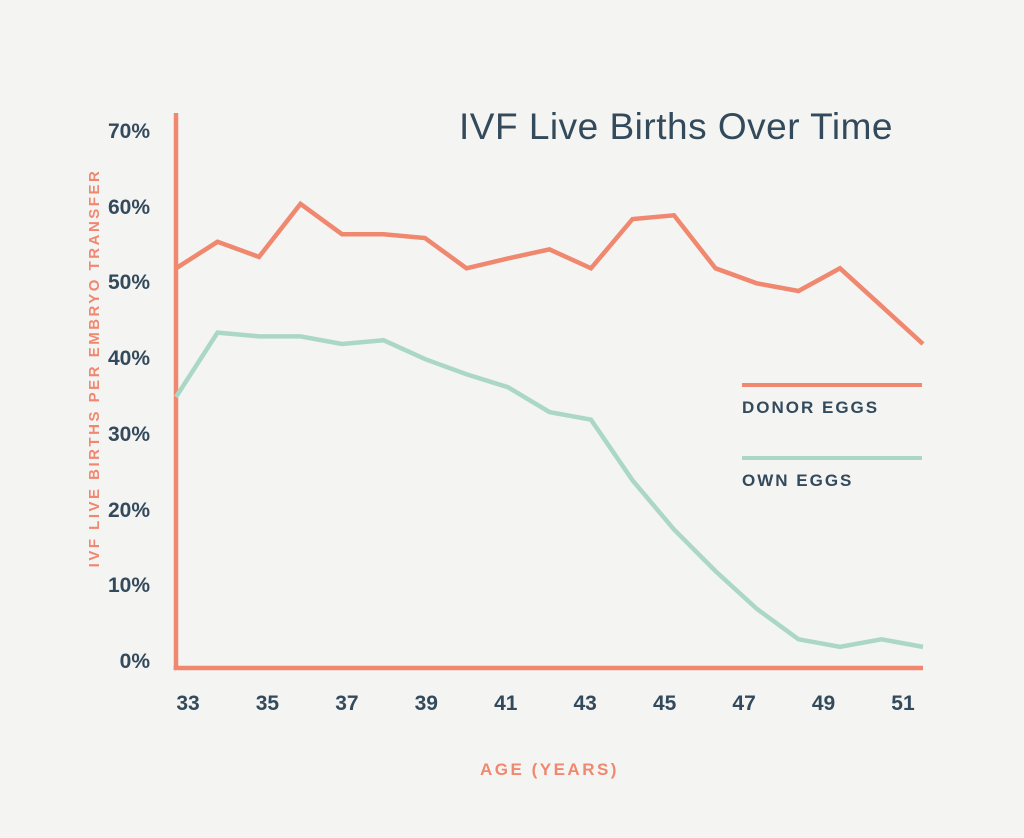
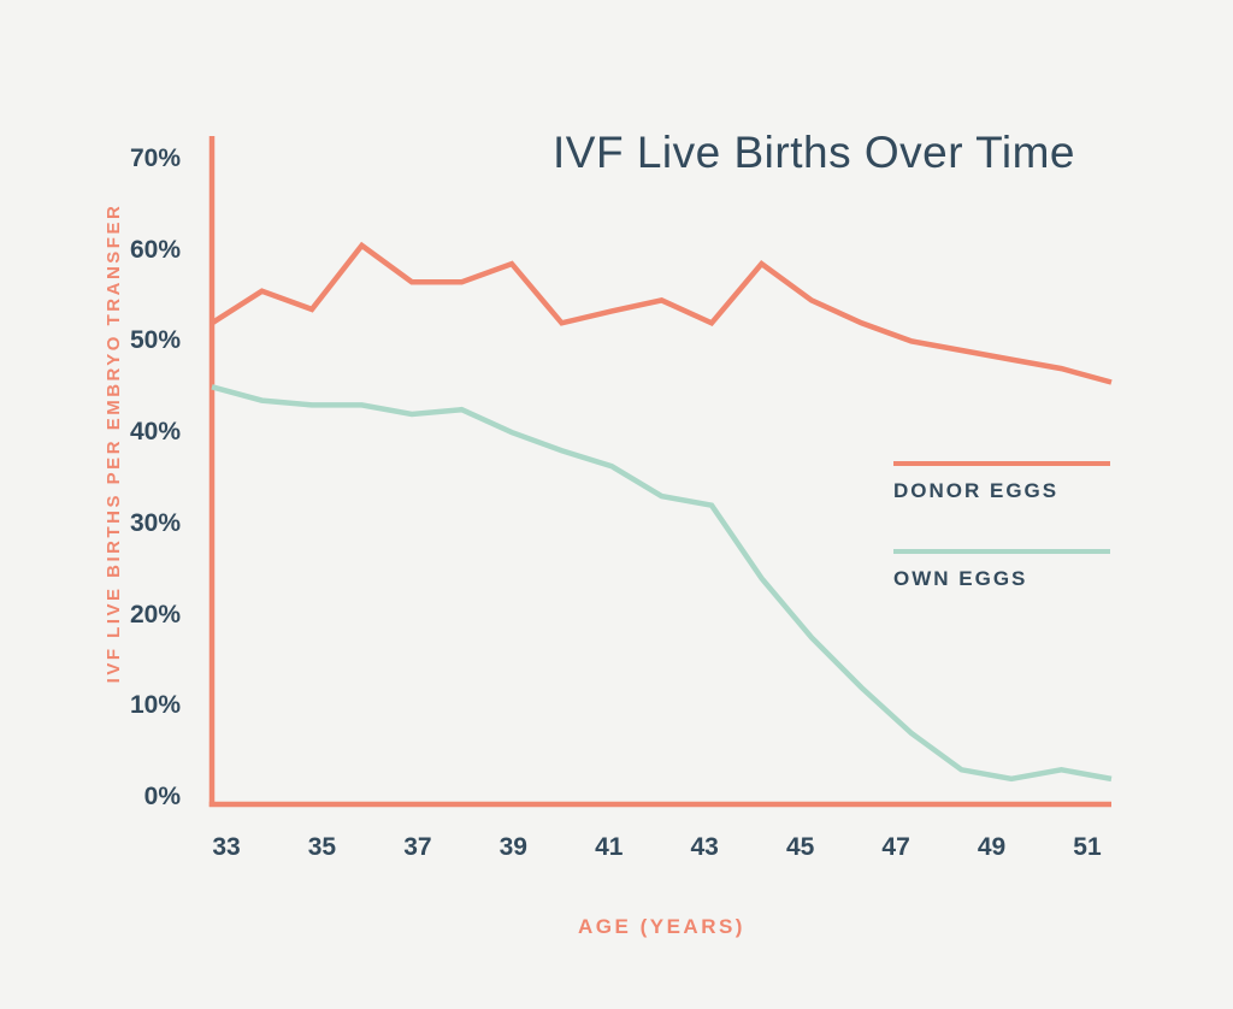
OWN EGGS/33: 35% -> 45%
DONOR EGGS/39: 56% -> 58%
DONOR EGGS/45: 59% -> 54%
DONOR EGGS/49: 52% -> 48%
DONOR EGGS/51: 42% -> 46%
